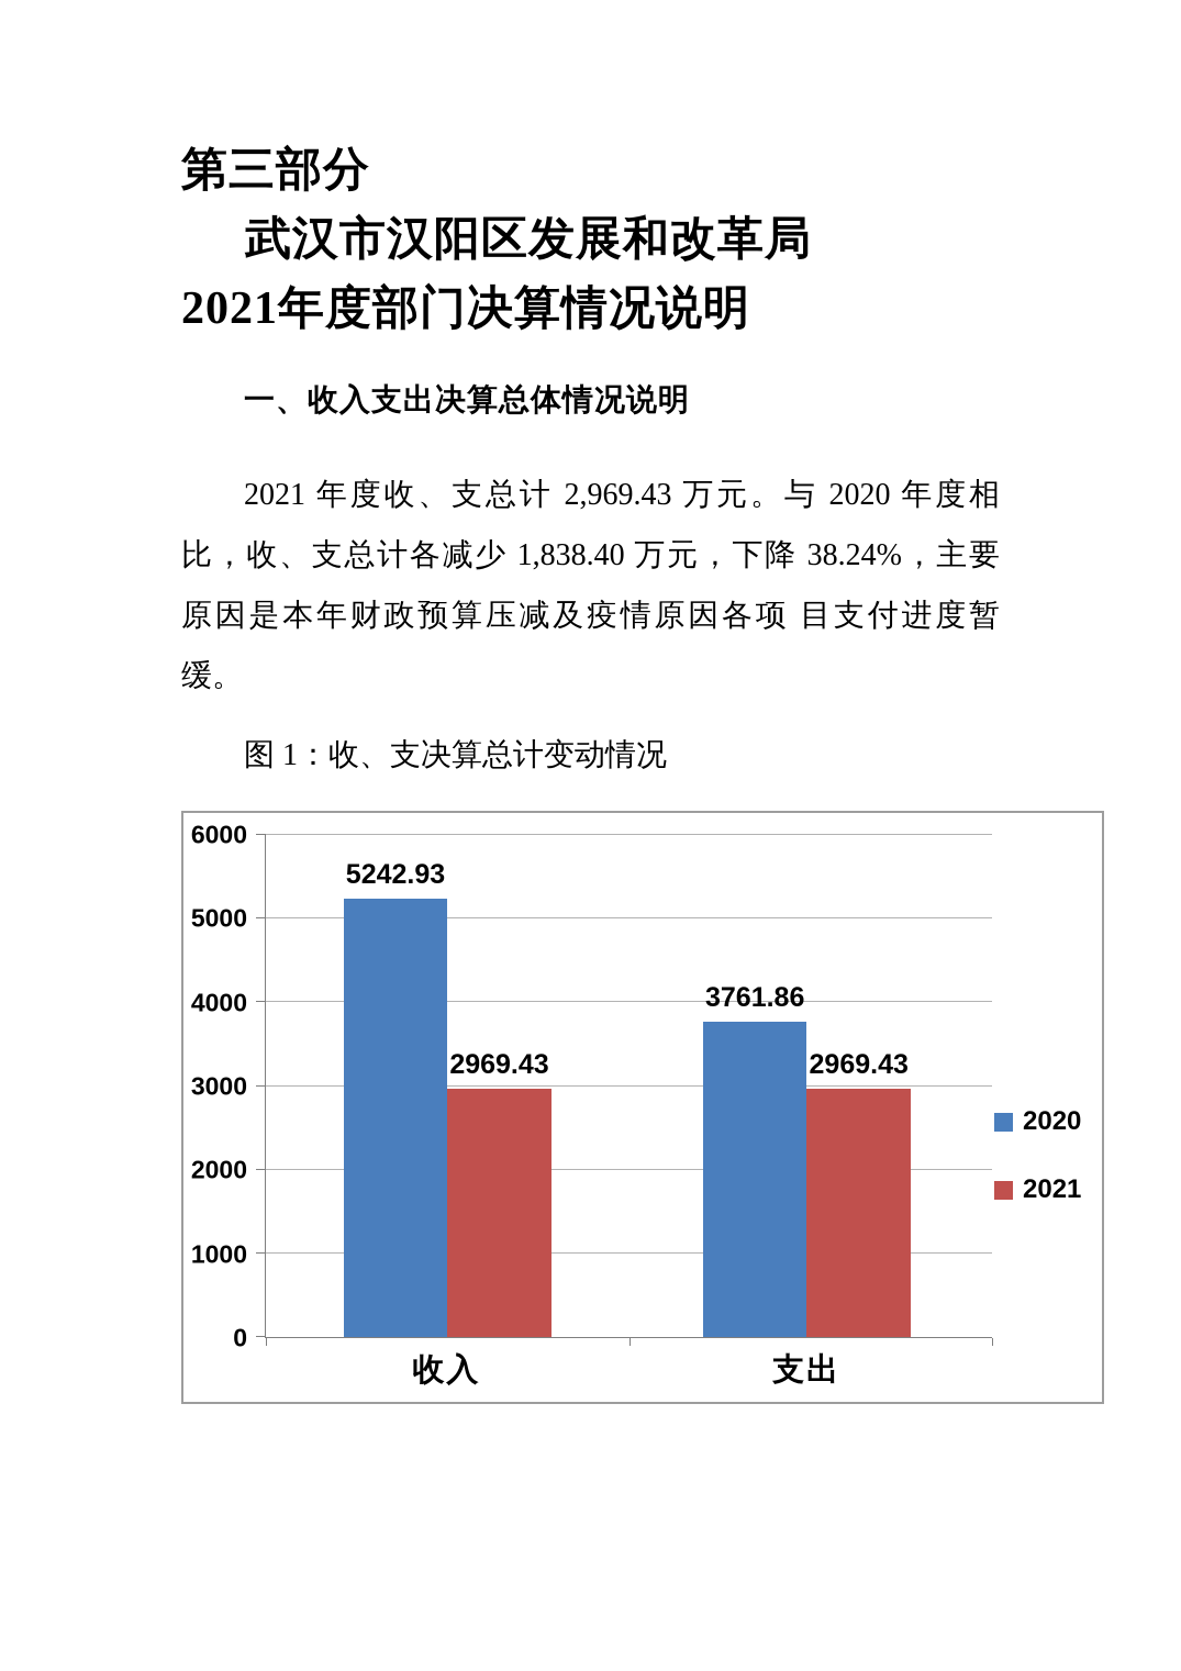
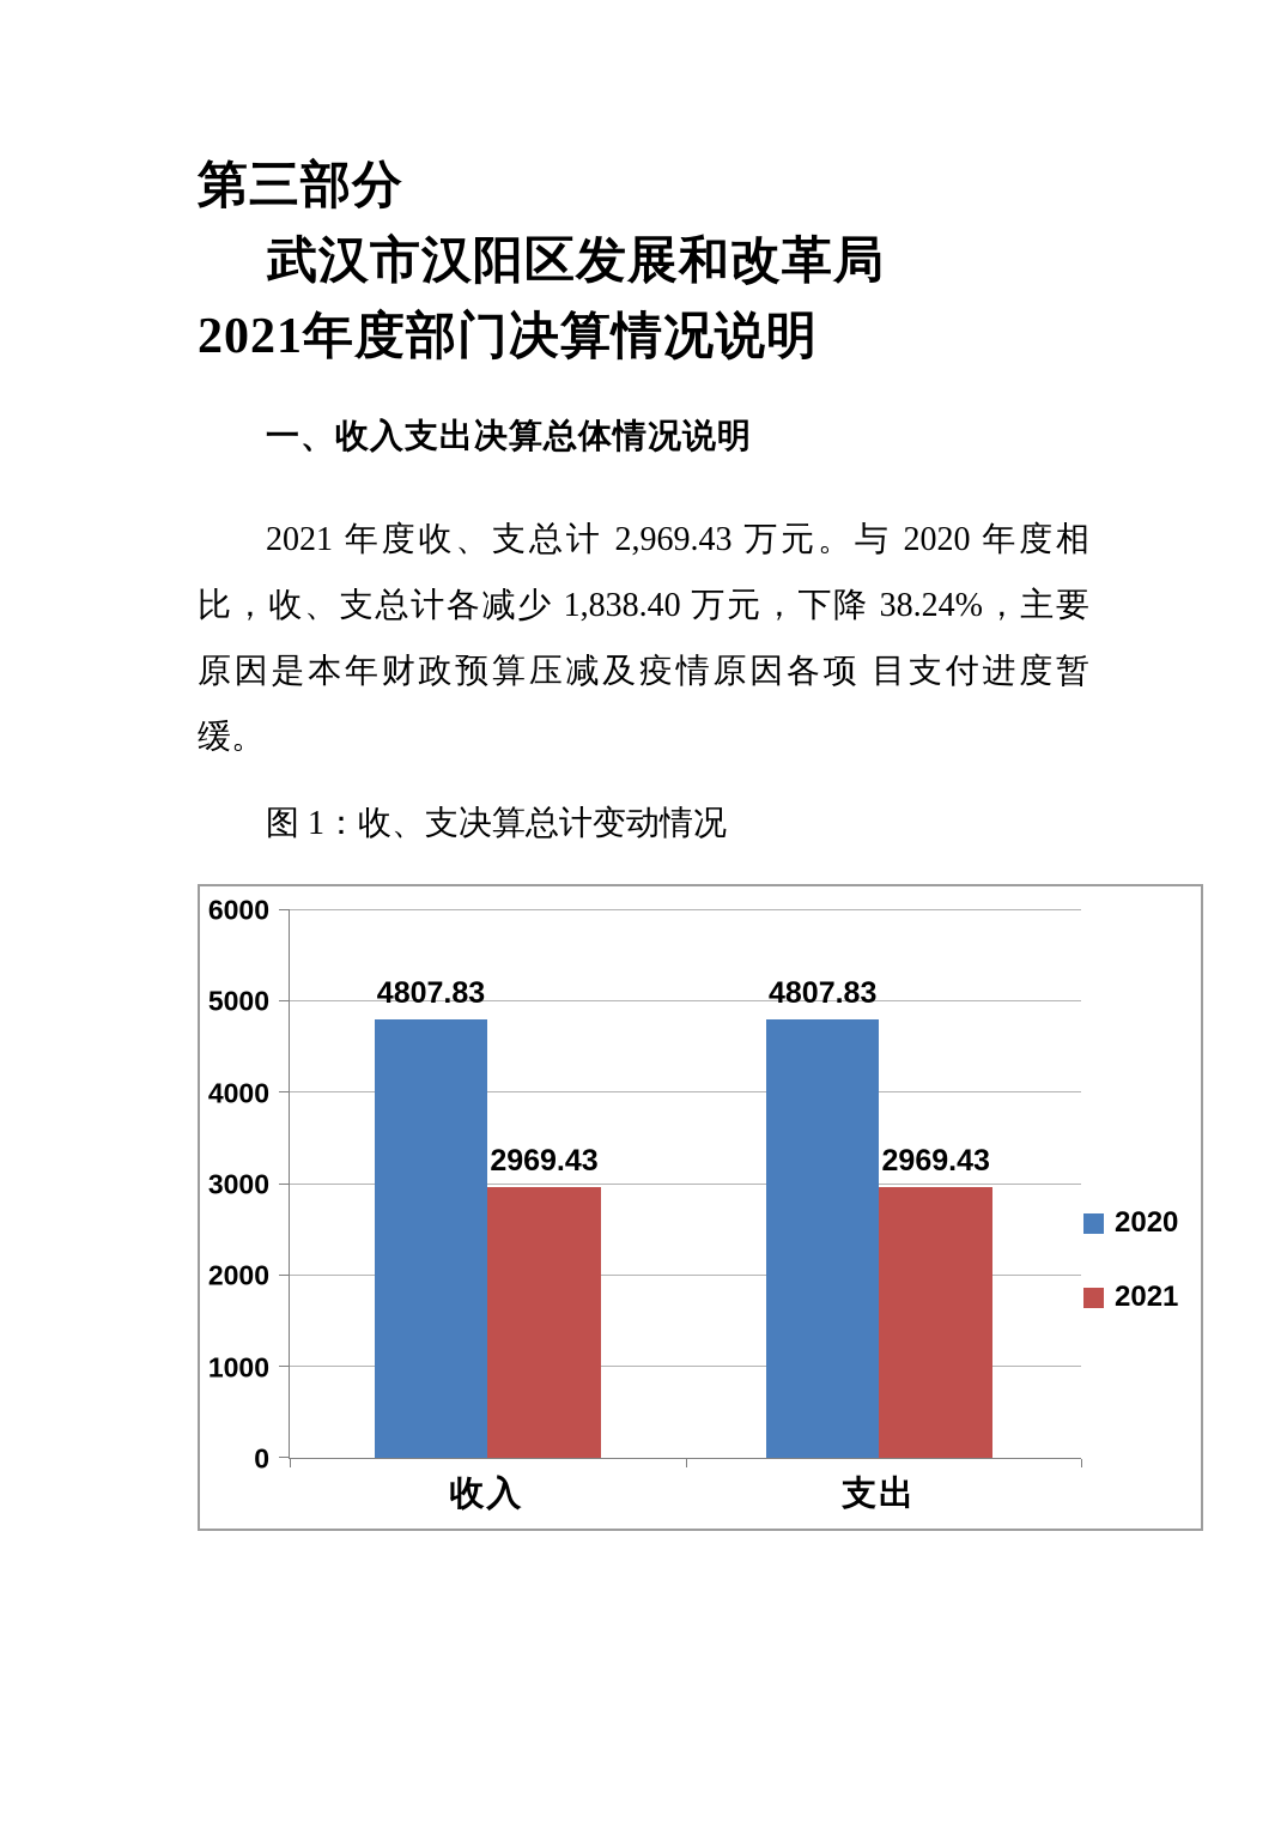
2020/收入: 5242.93 -> 4807.83
2020/支出: 3761.86 -> 4807.83
